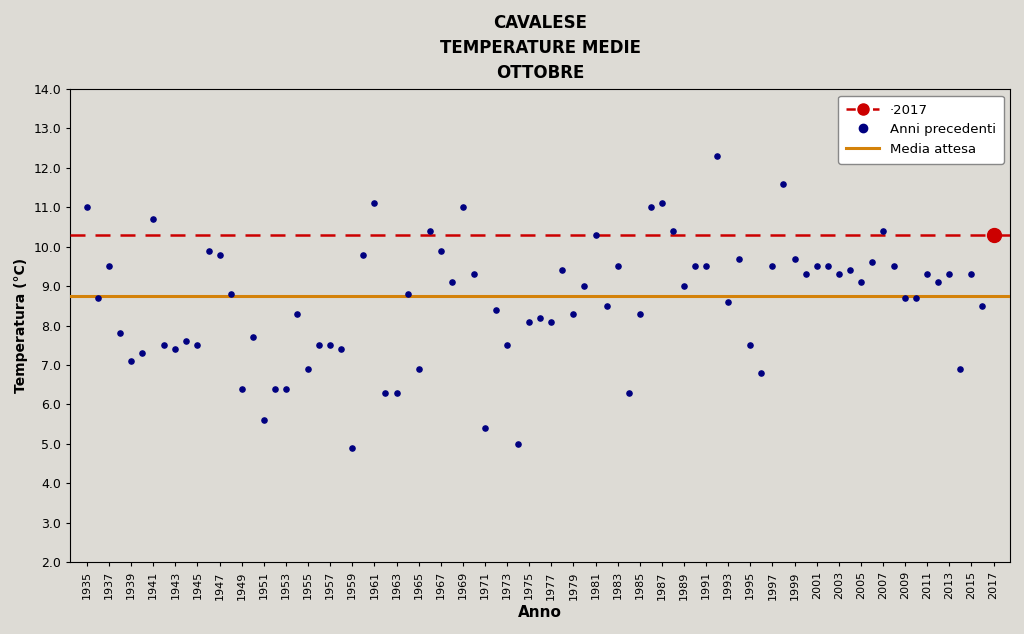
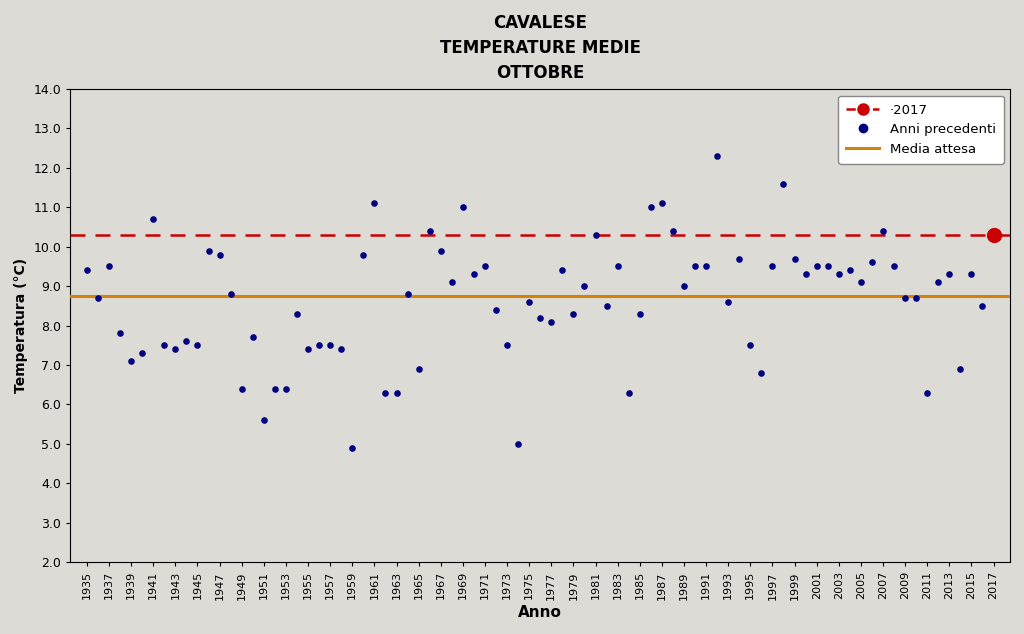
Anni precedenti/1935: 11.0 -> 9.4
Anni precedenti/1955: 6.9 -> 7.4
Anni precedenti/1971: 5.4 -> 9.5
Anni precedenti/1975: 8.1 -> 8.6
Anni precedenti/2011: 9.3 -> 6.3
